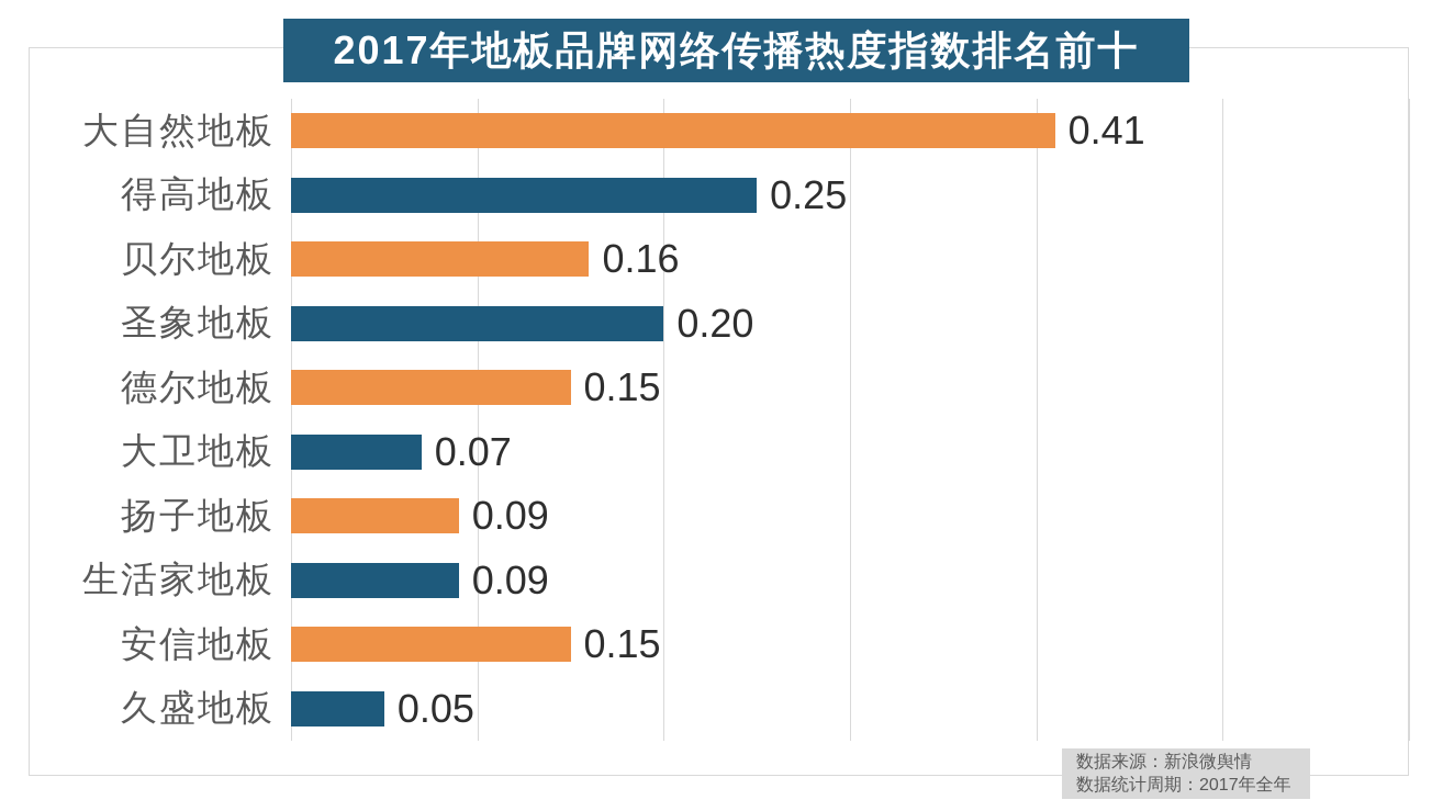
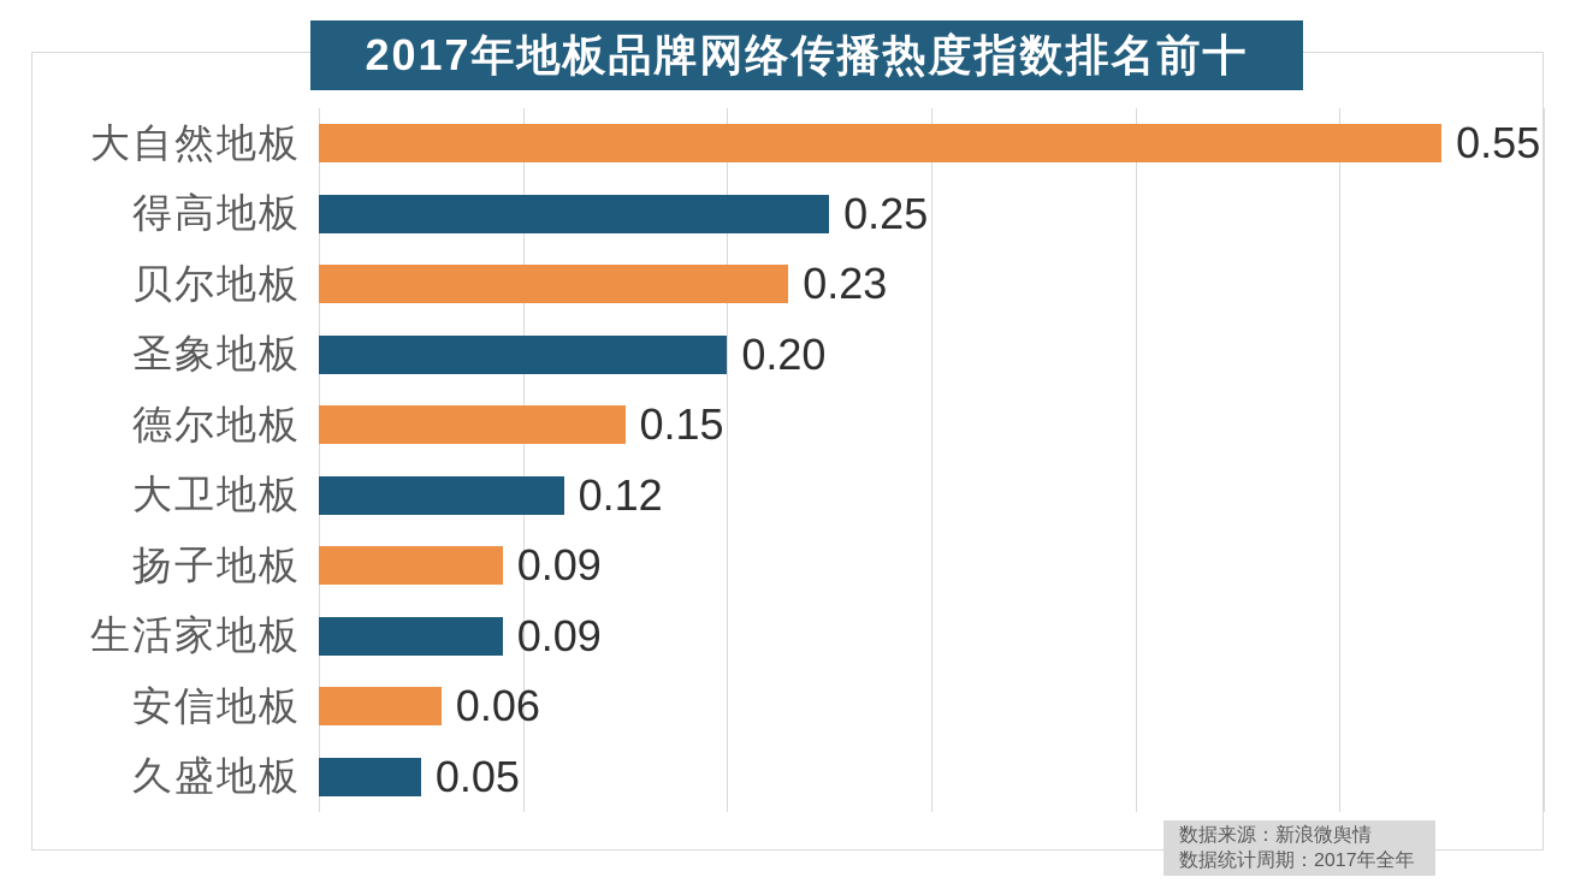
大自然地板: 0.41 -> 0.55
贝尔地板: 0.16 -> 0.23
大卫地板: 0.07 -> 0.12
安信地板: 0.15 -> 0.06
